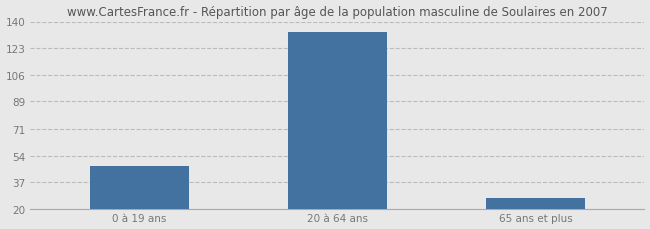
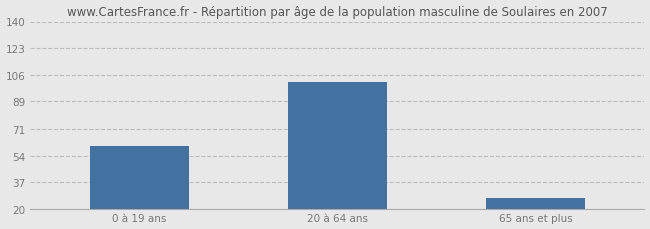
0 à 19 ans: 47 -> 60
20 à 64 ans: 133 -> 101
